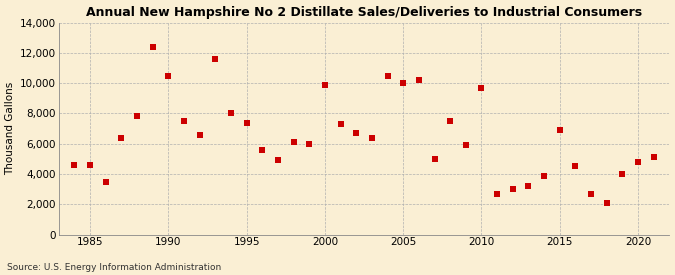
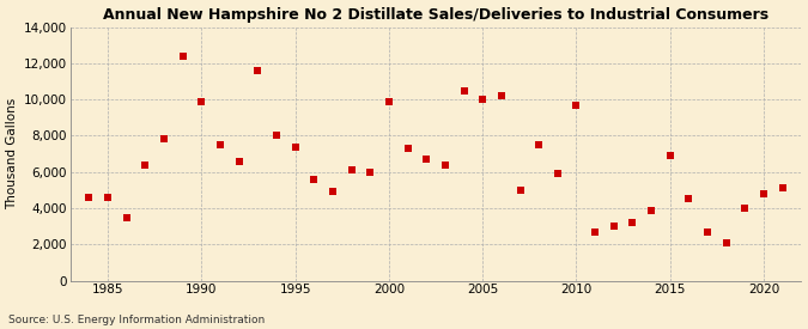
1990: 10,500 -> 9,900
